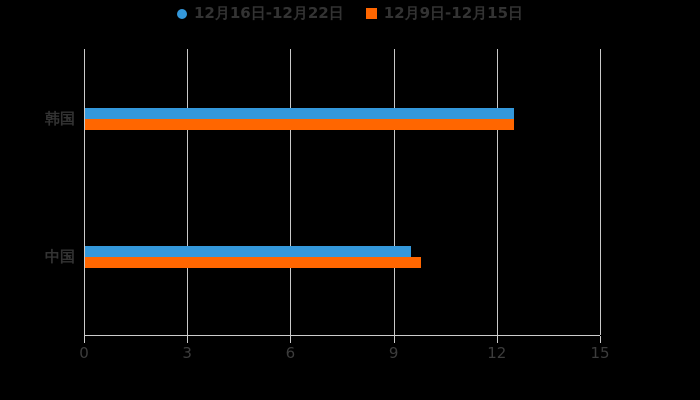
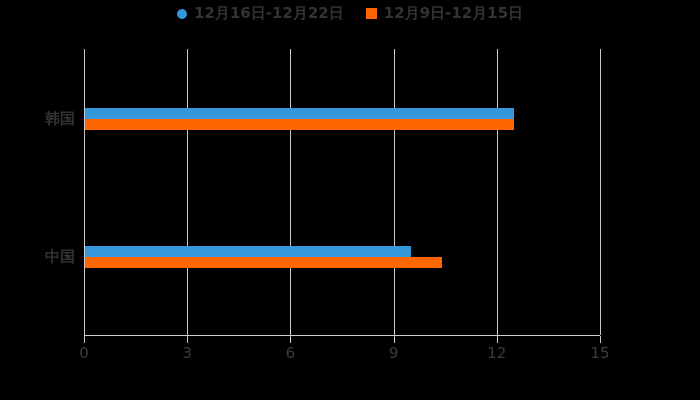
12月9日-12月15日/中国: 9.8 -> 10.4
